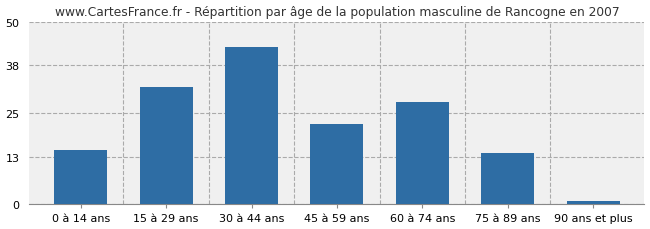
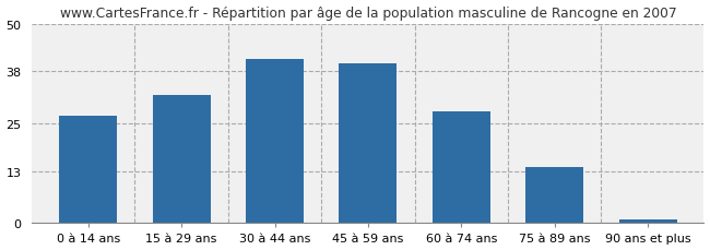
0 à 14 ans: 15 -> 27
30 à 44 ans: 43 -> 41
45 à 59 ans: 22 -> 40
